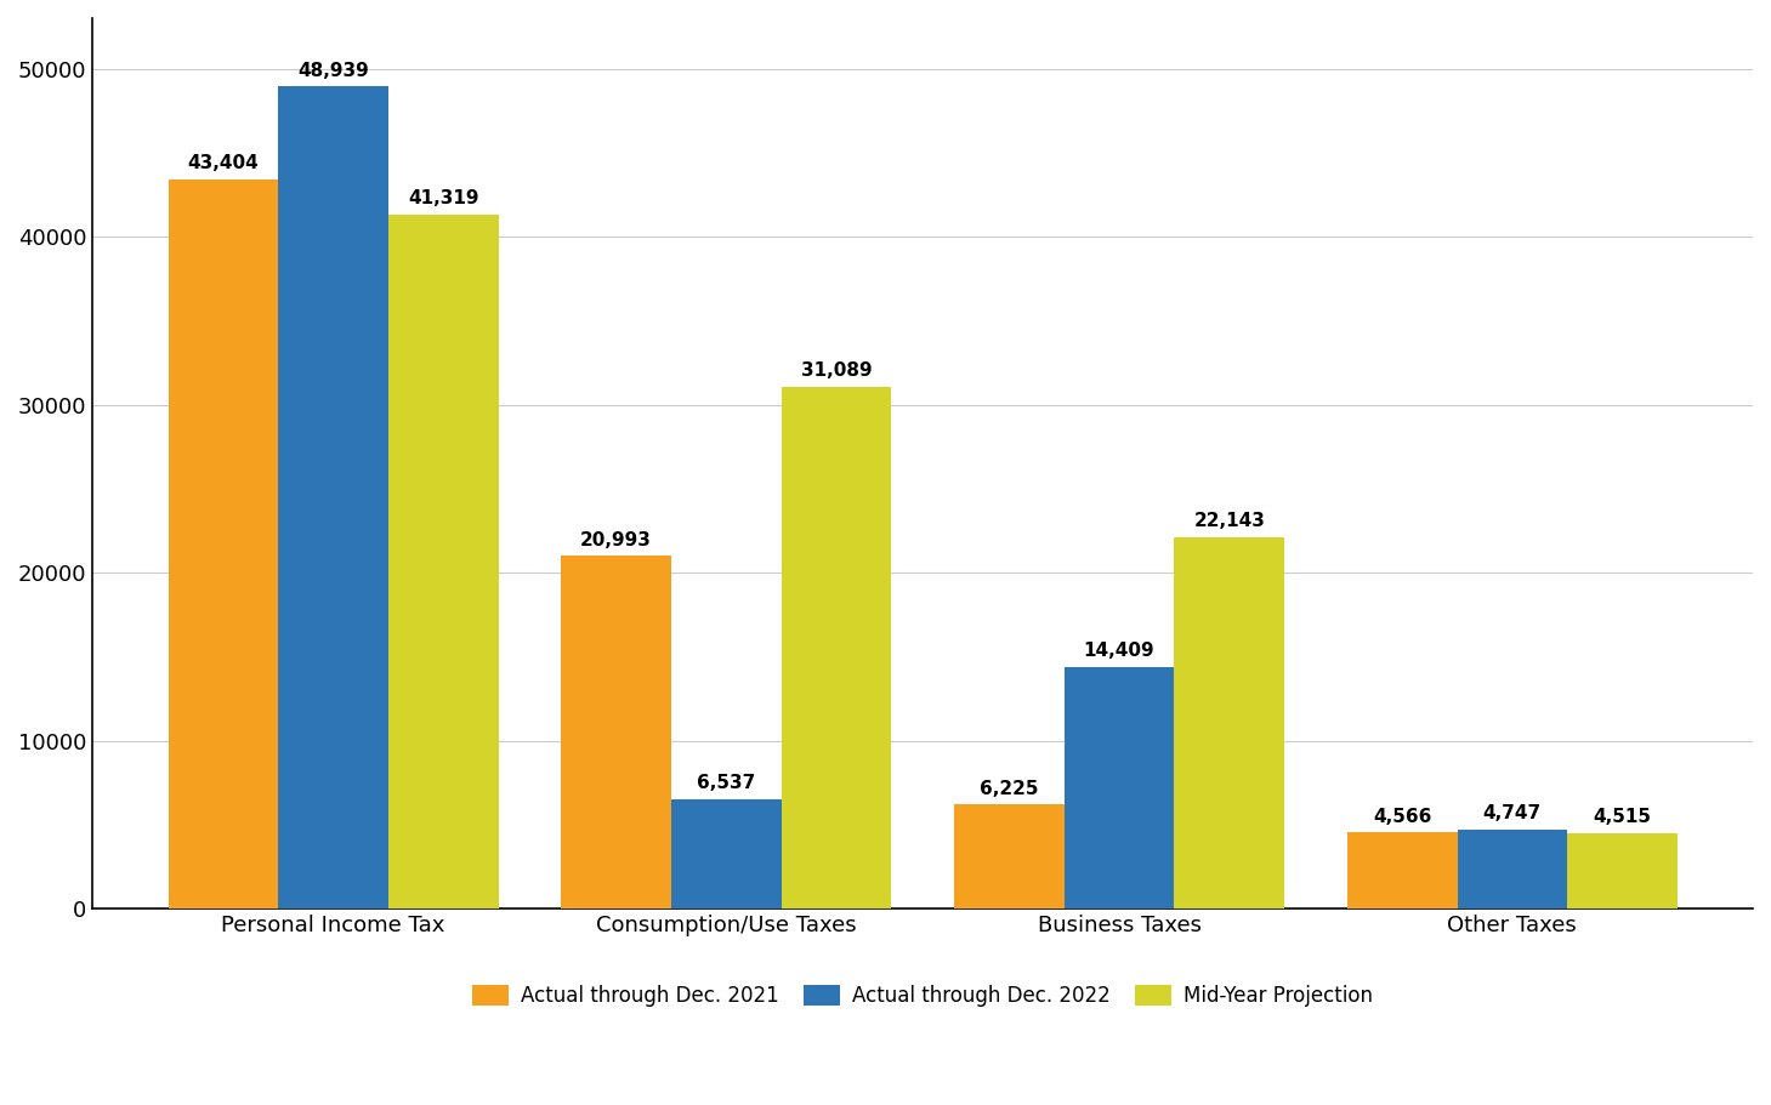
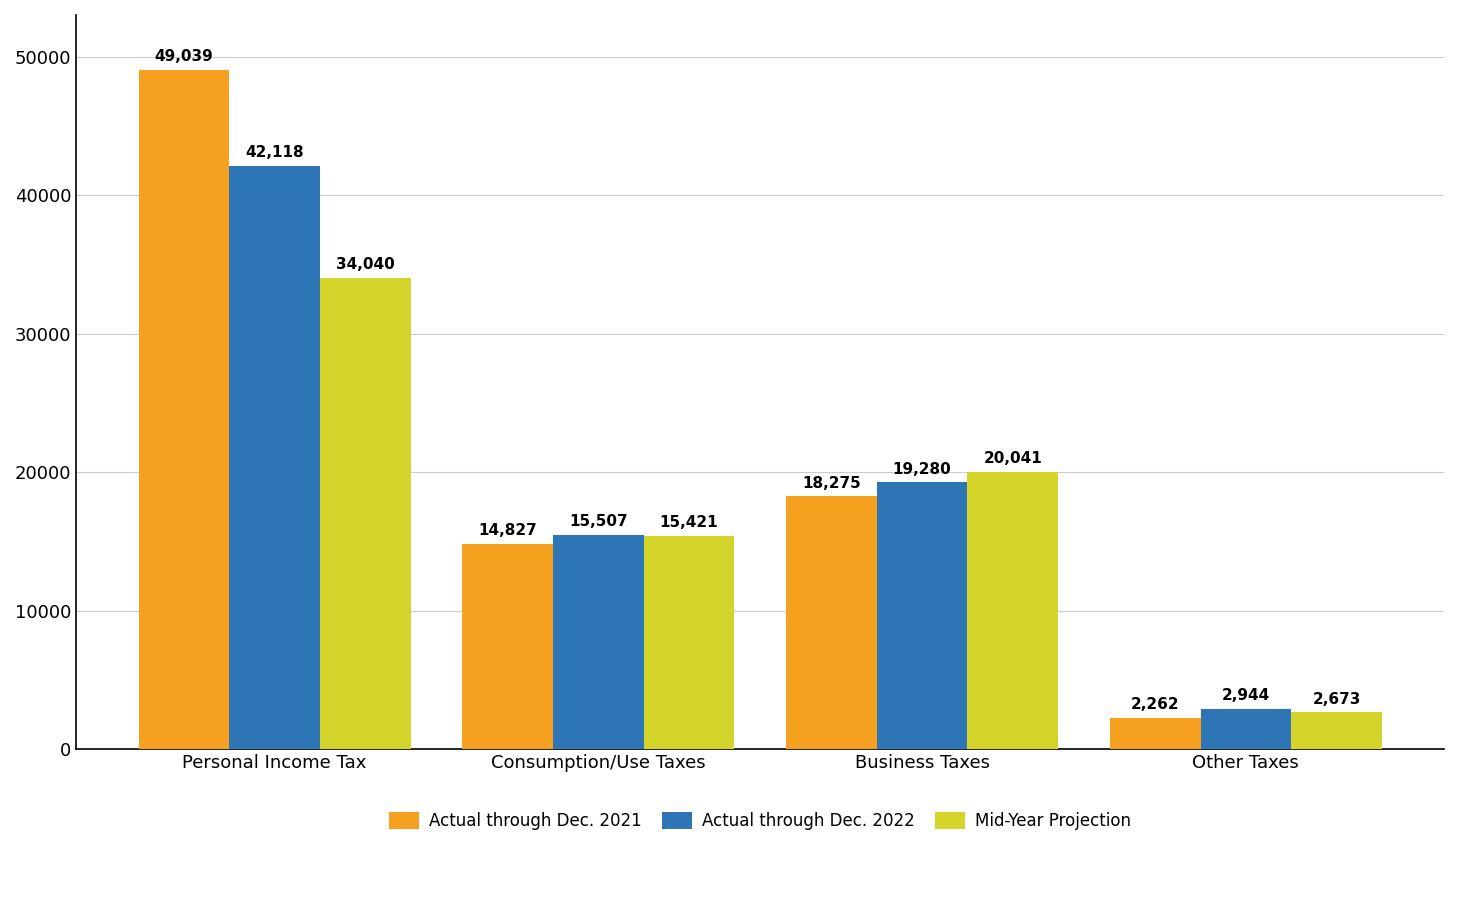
Actual through Dec. 2021/Personal Income Tax: 43,404 -> 49,039
Actual through Dec. 2022/Personal Income Tax: 48,939 -> 42,118
Mid-Year Projection/Personal Income Tax: 41,319 -> 34,040
Actual through Dec. 2021/Consumption/Use Taxes: 20,993 -> 14,827
Actual through Dec. 2022/Consumption/Use Taxes: 6,537 -> 15,507
Mid-Year Projection/Consumption/Use Taxes: 31,089 -> 15,421
Actual through Dec. 2021/Business Taxes: 6,225 -> 18,275
Actual through Dec. 2022/Business Taxes: 14,409 -> 19,280
Mid-Year Projection/Business Taxes: 22,143 -> 20,041
Actual through Dec. 2021/Other Taxes: 4,566 -> 2,262
Actual through Dec. 2022/Other Taxes: 4,747 -> 2,944
Mid-Year Projection/Other Taxes: 4,515 -> 2,673
